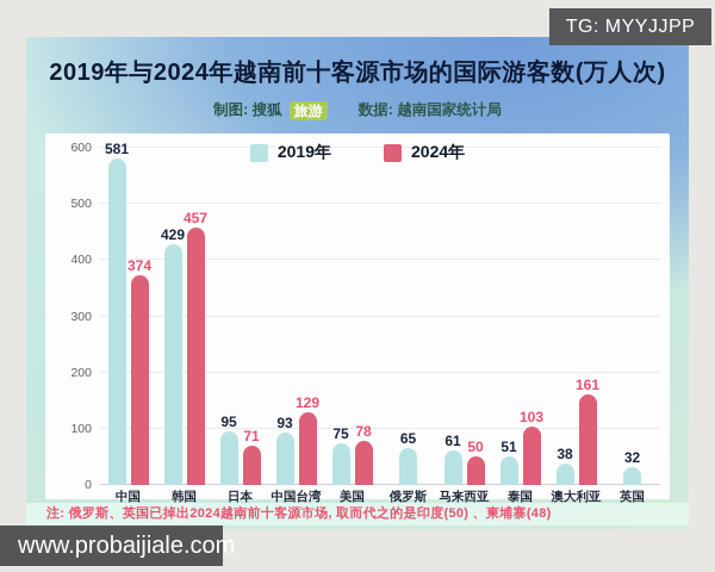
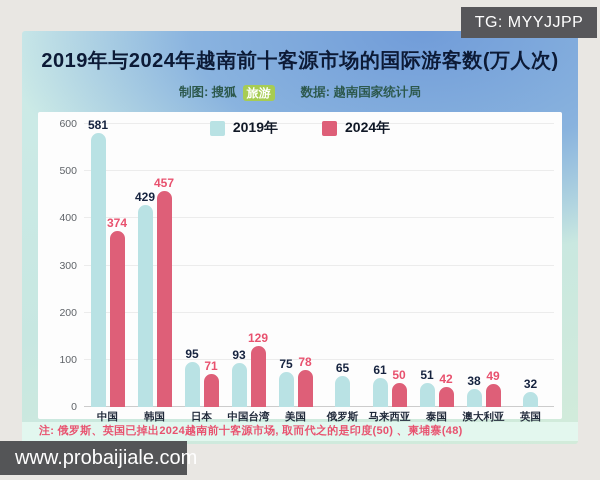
2024年/泰国: 103 -> 42
2024年/澳大利亚: 161 -> 49
